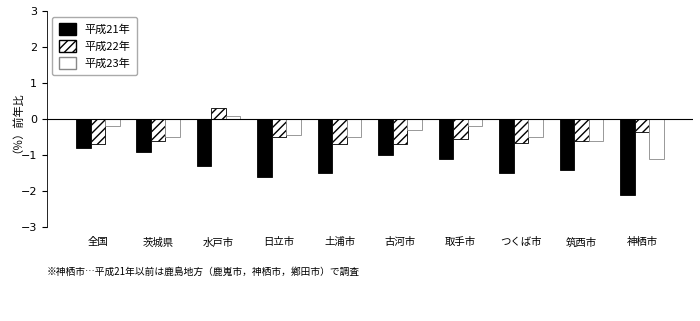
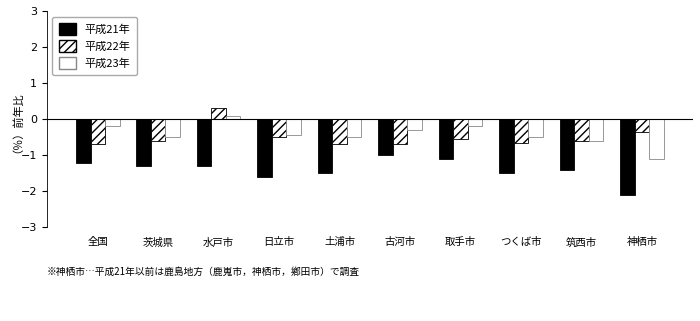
平成21年/全国: -0.8 -> -1.2
平成21年/茨城県: -0.9 -> -1.3
